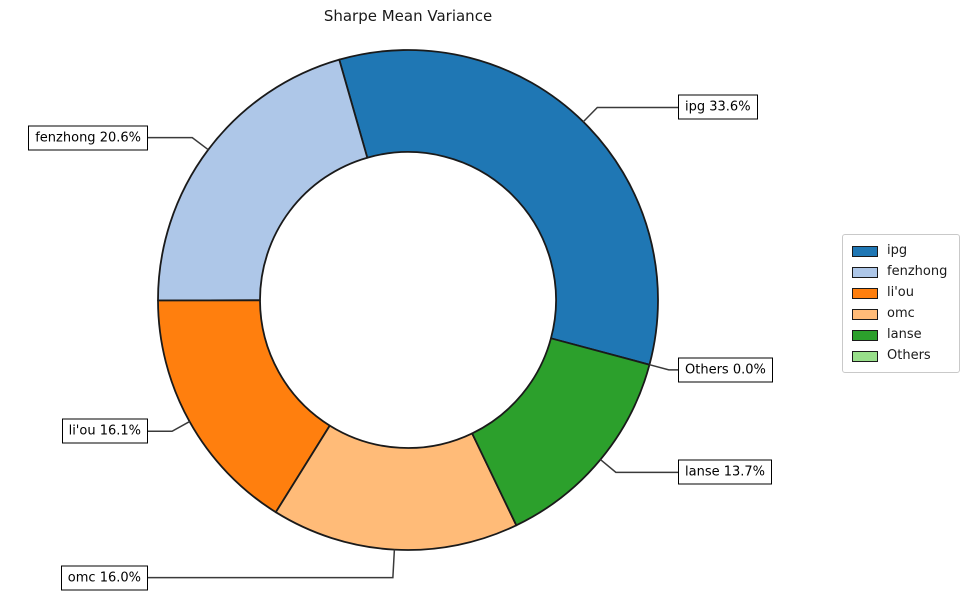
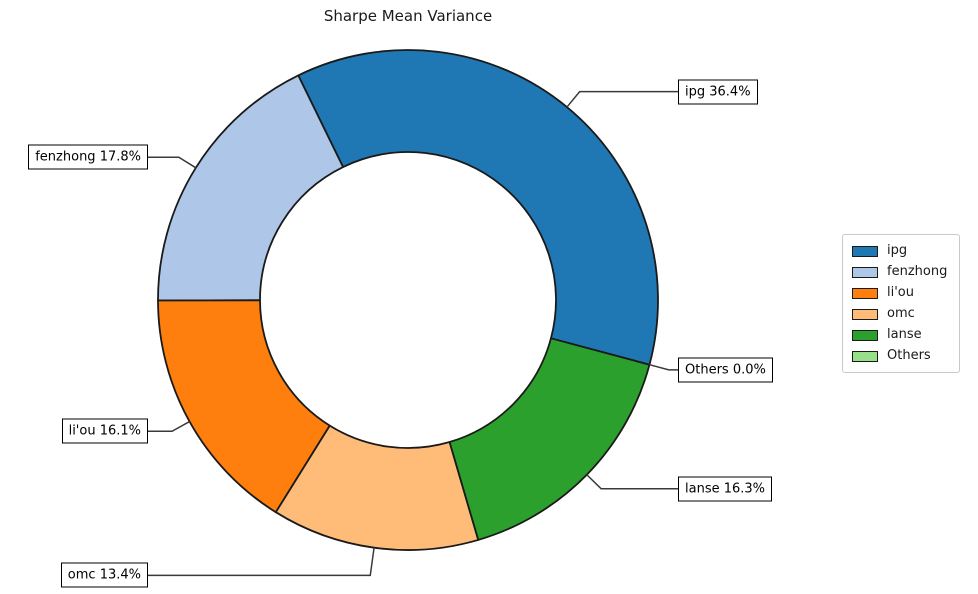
ipg: 33.6% -> 36.4%
fenzhong: 20.6% -> 17.8%
omc: 16.0% -> 13.4%
lanse: 13.7% -> 16.3%
